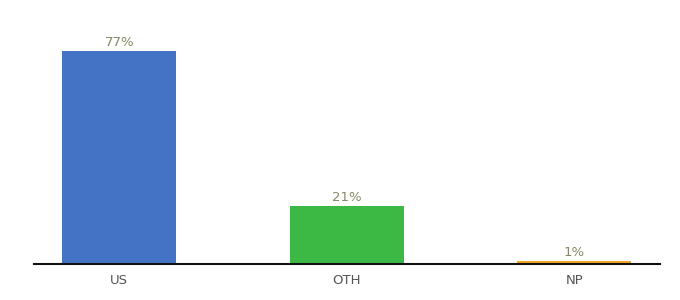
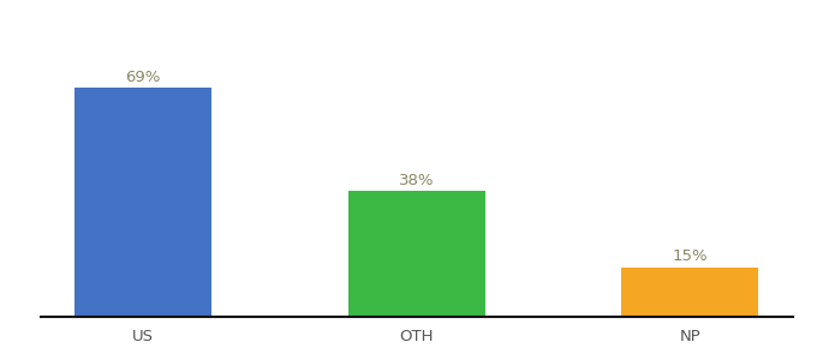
US: 77% -> 69%
OTH: 21% -> 38%
NP: 1% -> 15%
